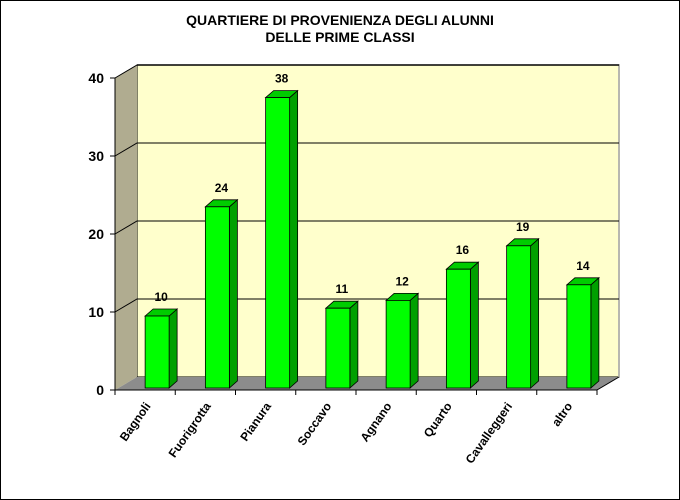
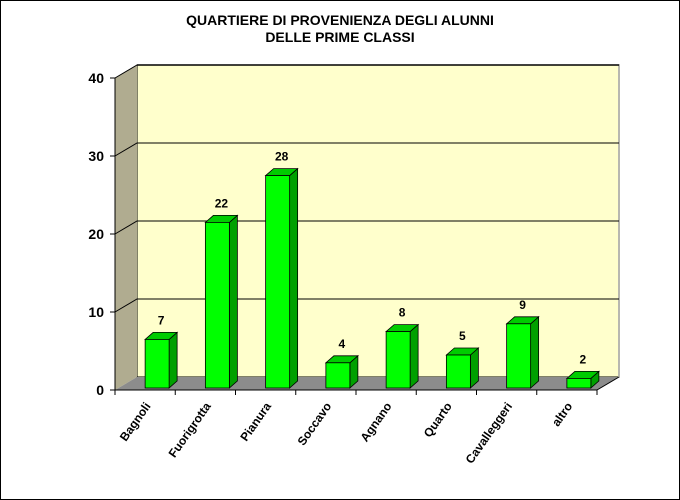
Bagnoli: 10 -> 7
Fuorigrotta: 24 -> 22
Pianura: 38 -> 28
Soccavo: 11 -> 4
Agnano: 12 -> 8
Quarto: 16 -> 5
Cavalleggeri: 19 -> 9
altro: 14 -> 2
